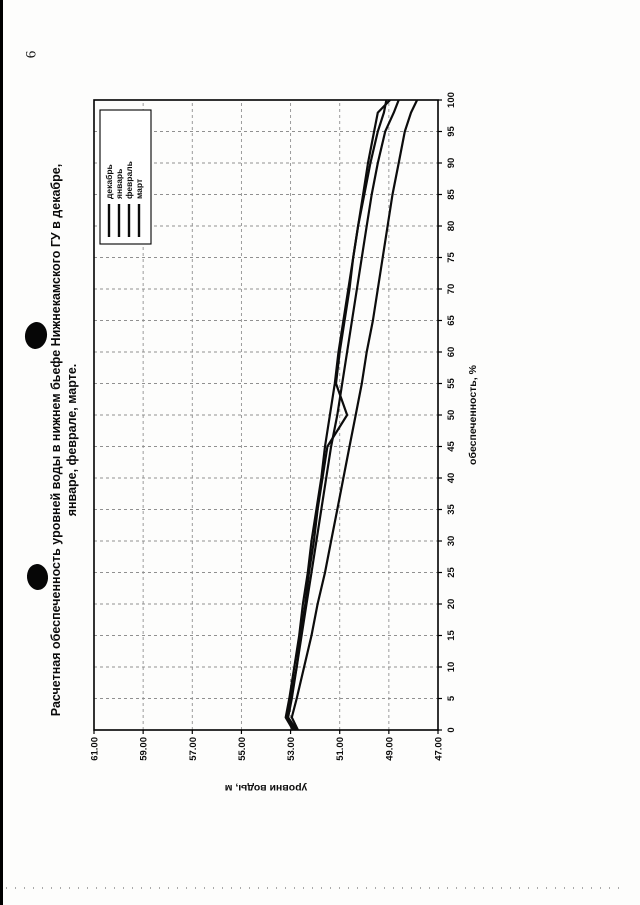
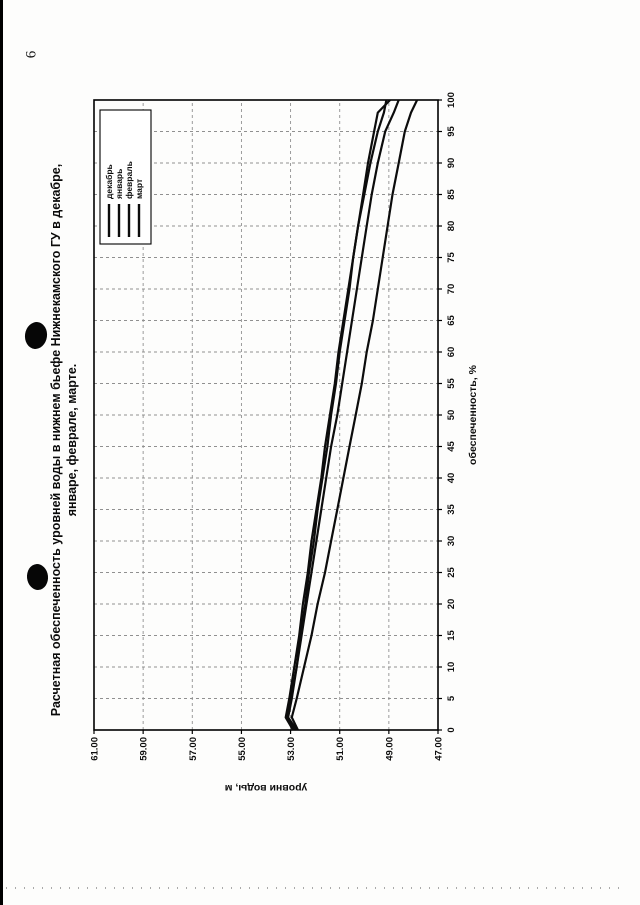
декабрь/50: 50.7 -> 51.4
